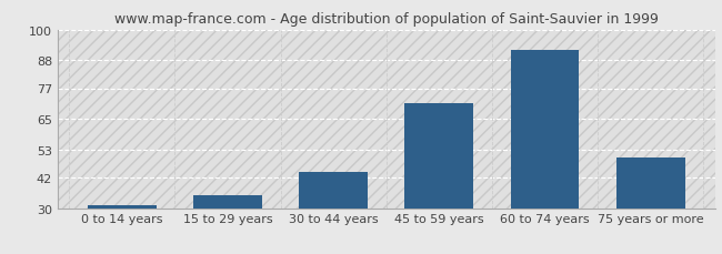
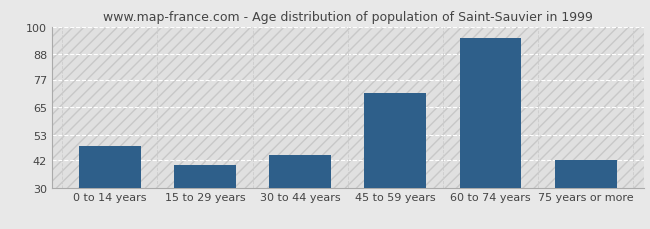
0 to 14 years: 31 -> 48
15 to 29 years: 35 -> 40
60 to 74 years: 92 -> 95
75 years or more: 50 -> 42
